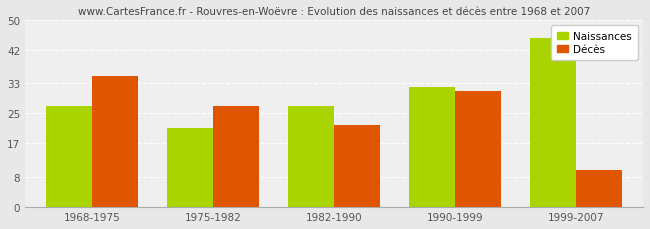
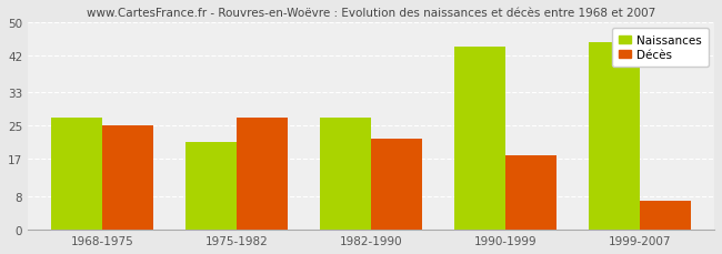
Décès/1968-1975: 35 -> 25
Naissances/1990-1999: 32 -> 44
Décès/1990-1999: 31 -> 18
Décès/1999-2007: 10 -> 7
